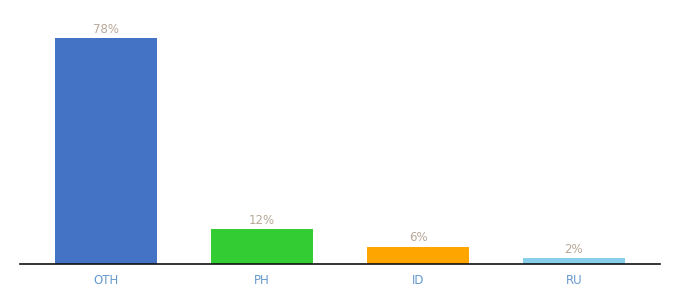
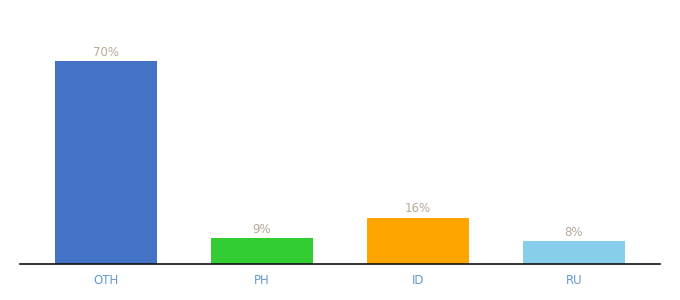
OTH: 78% -> 70%
PH: 12% -> 9%
ID: 6% -> 16%
RU: 2% -> 8%
